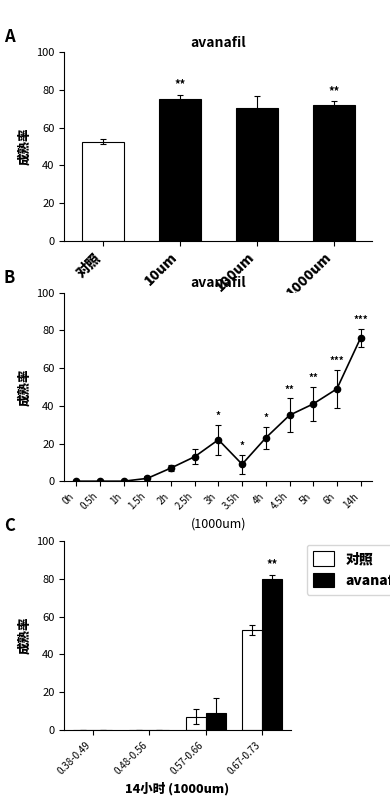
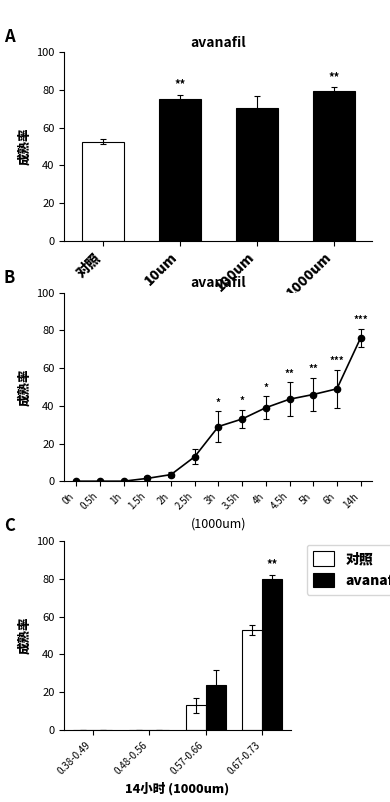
1000um: 72 -> 80
2h: 7 -> 4
3h: 22 -> 29
3.5h: 9 -> 33
4h: 23 -> 39
4.5h: 35 -> 44
5h: 41 -> 46
对照/0.57-0.66: 7 -> 13
avanafil/0.57-0.66: 9 -> 24
